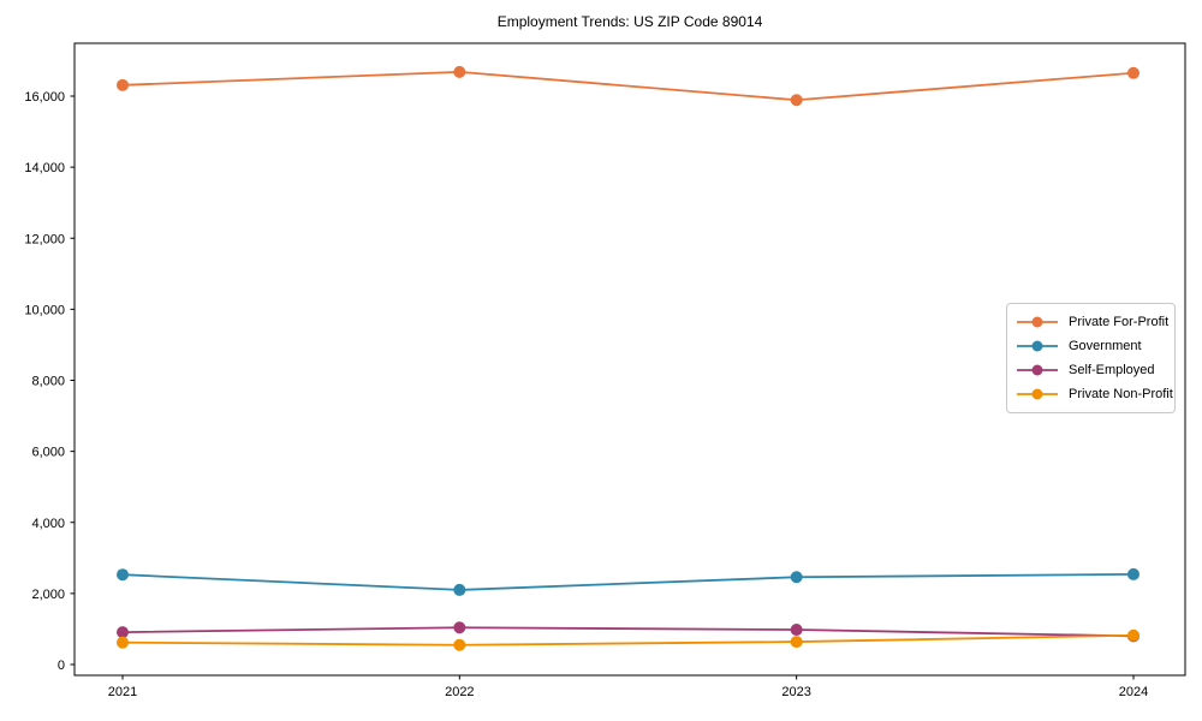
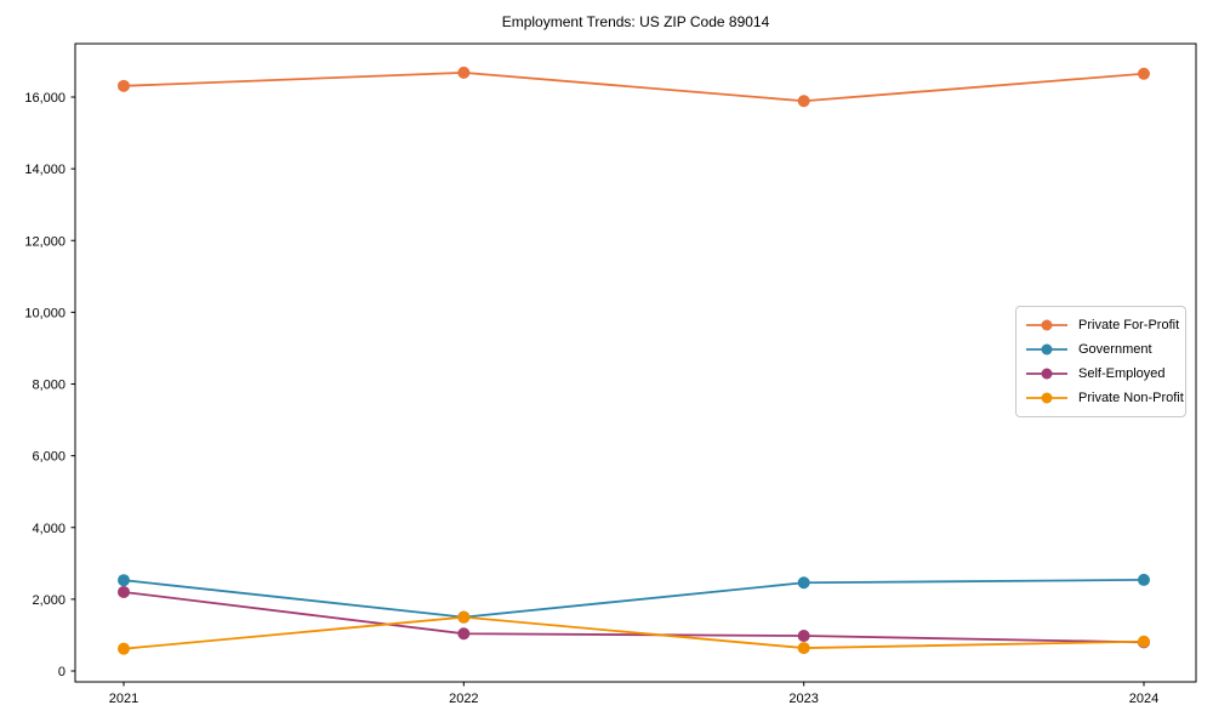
Self-Employed/2021: 900 -> 2200
Government/2022: 2100 -> 1500
Private Non-Profit/2022: 600 -> 1500
